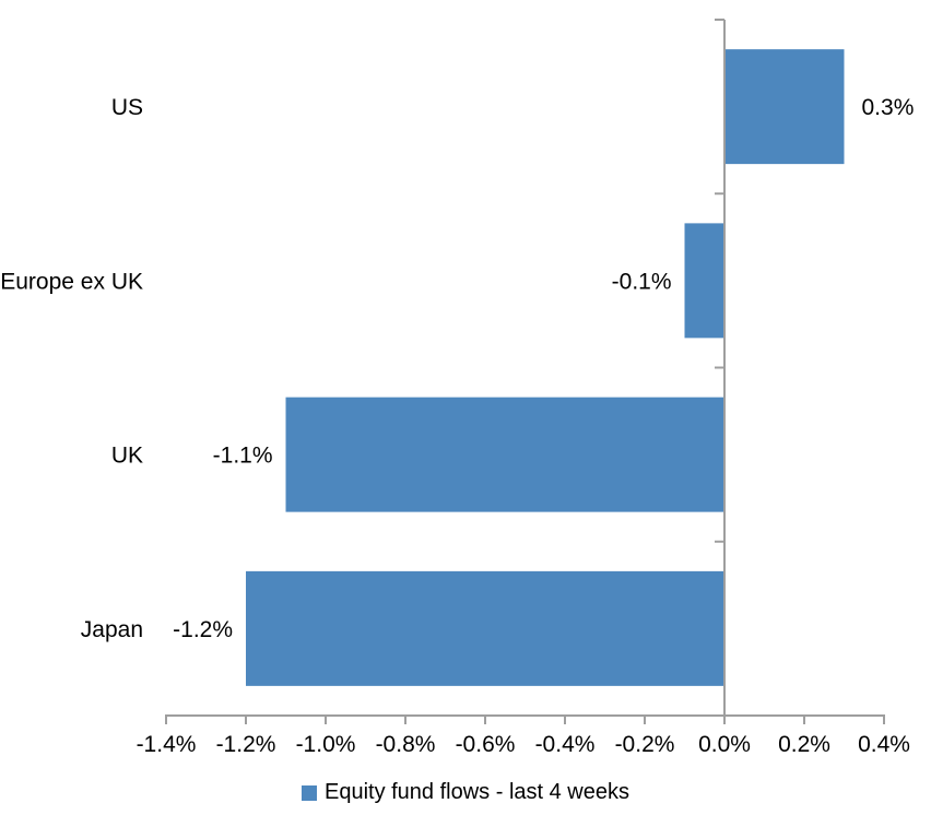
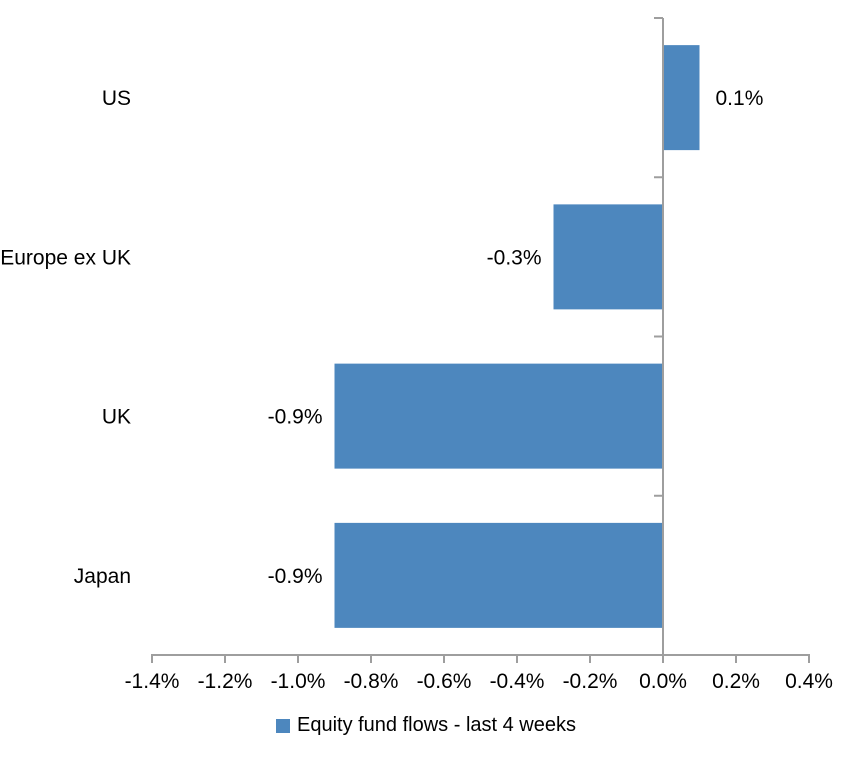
US: 0.3% -> 0.1%
Europe ex UK: -0.1% -> -0.3%
UK: -1.1% -> -0.9%
Japan: -1.2% -> -0.9%
